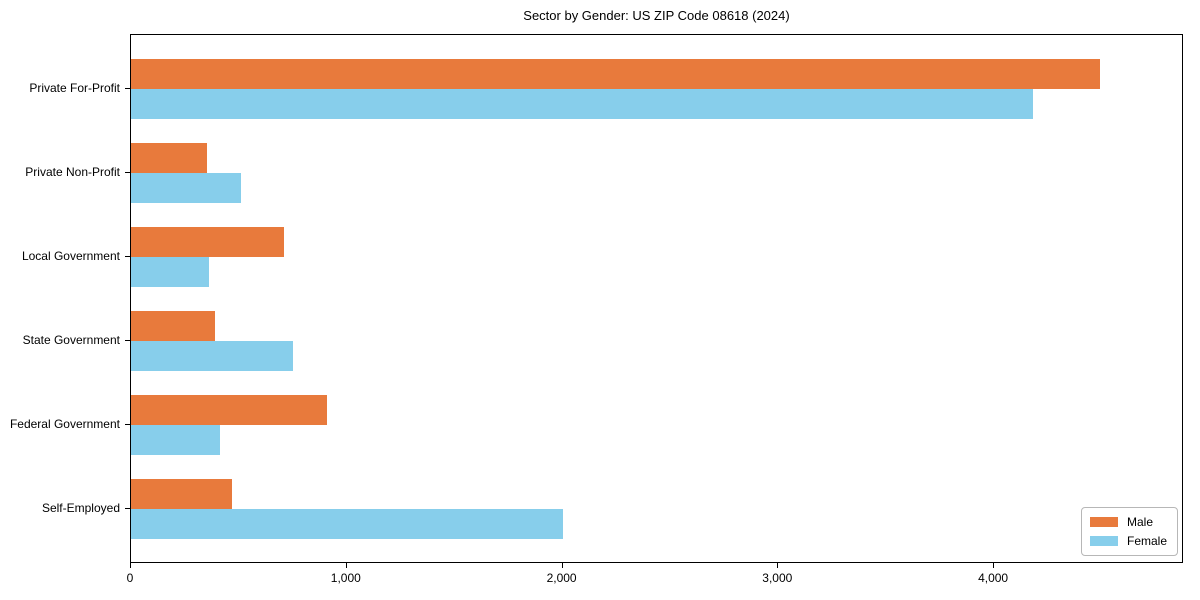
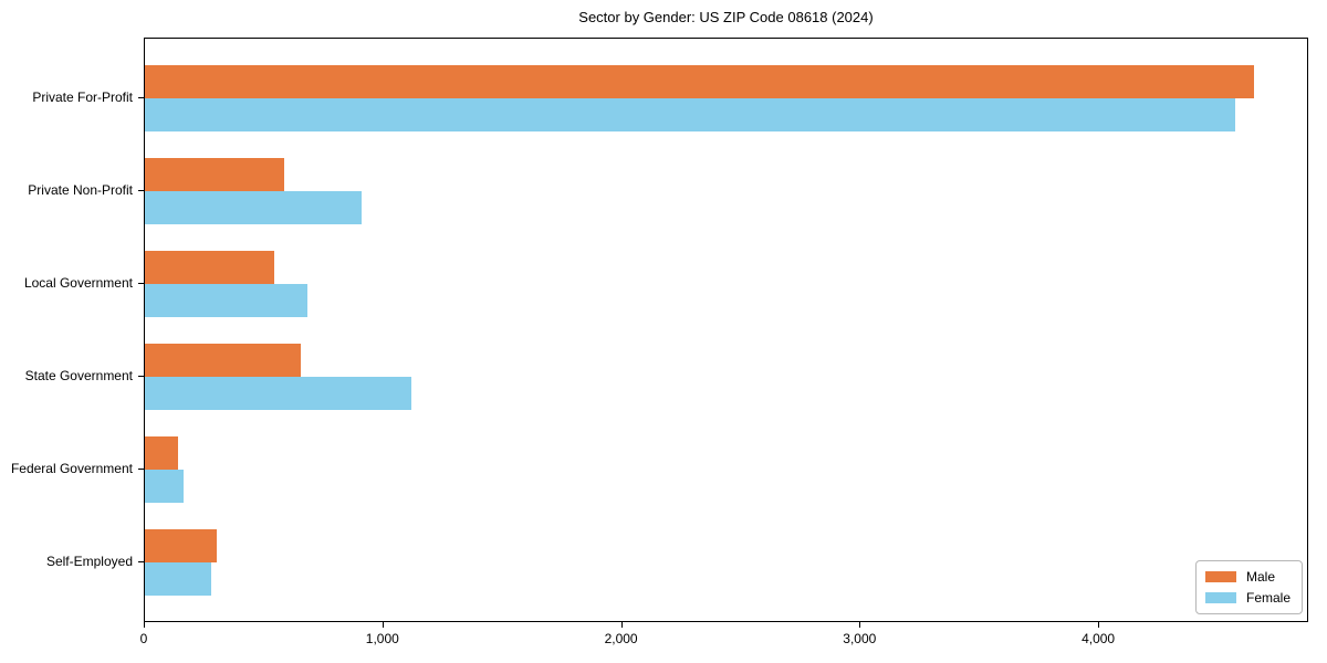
Male/Private For-Profit: 4490 -> 4650
Female/Private For-Profit: 4180 -> 4570
Male/Private Non-Profit: 350 -> 580
Female/Private Non-Profit: 510 -> 910
Male/Local Government: 710 -> 540
Female/Local Government: 360 -> 680
Male/State Government: 390 -> 660
Female/State Government: 750 -> 1120
Male/Federal Government: 910 -> 140
Female/Federal Government: 410 -> 160
Male/Self-Employed: 470 -> 300
Female/Self-Employed: 2000 -> 280
